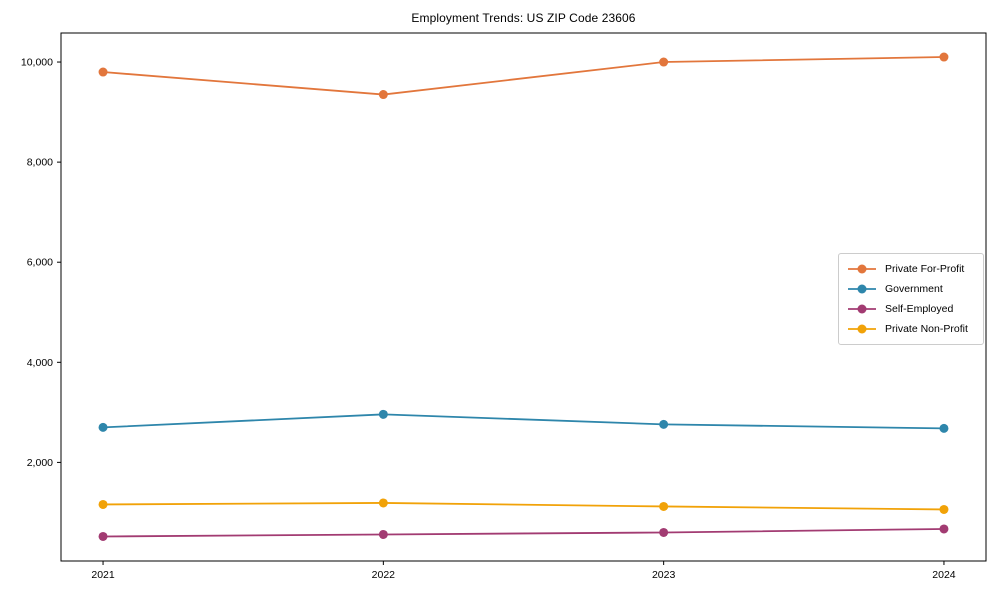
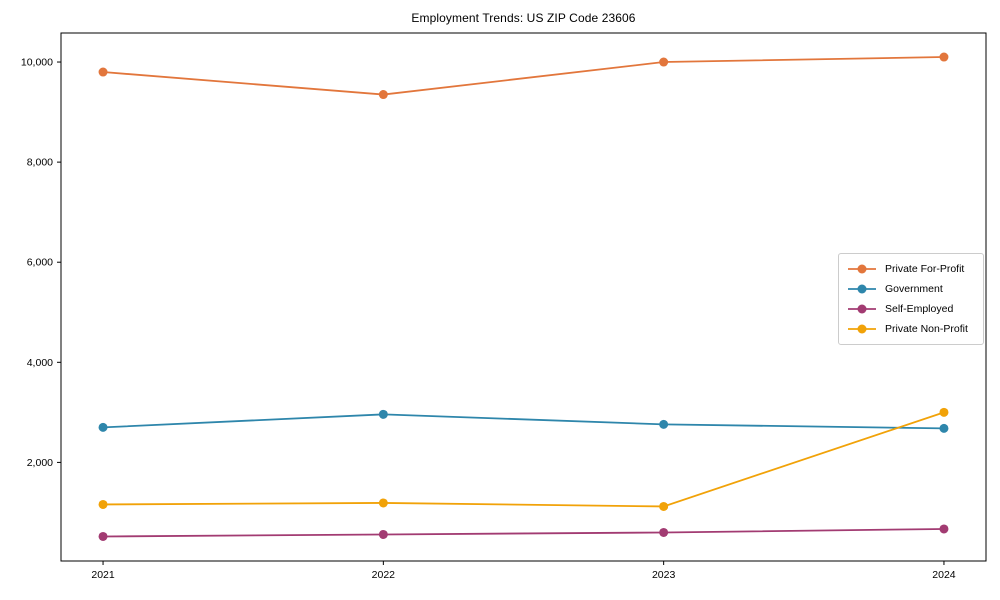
Private Non-Profit/2024: 1100 -> 3000
